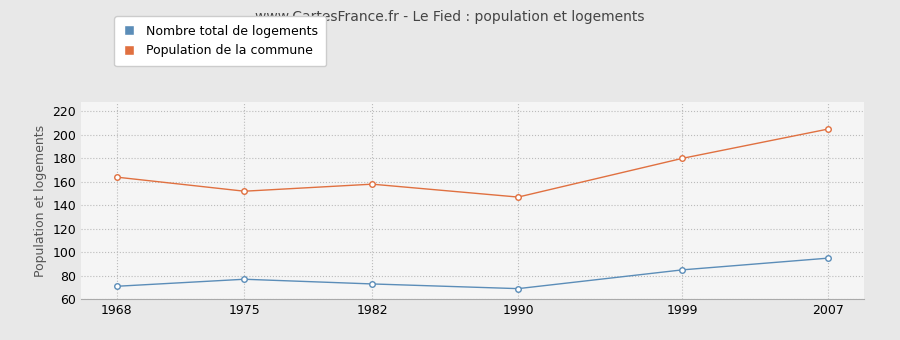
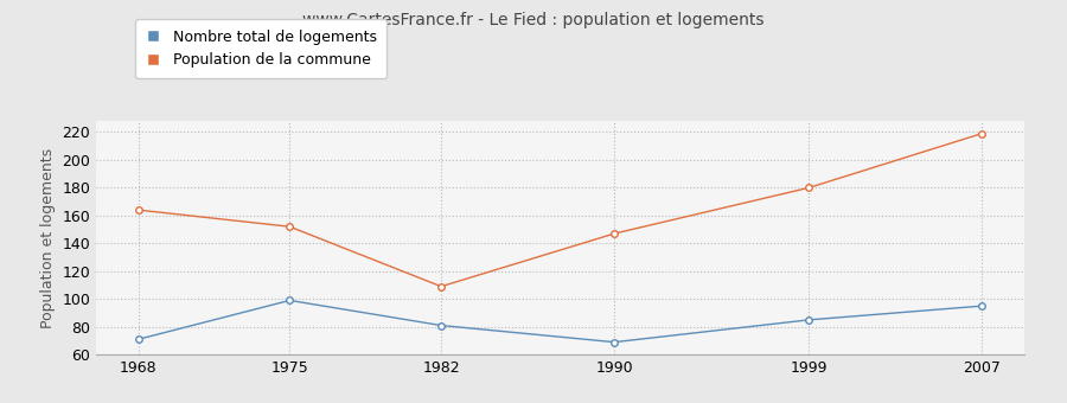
Nombre total de logements/1975: 77 -> 99
Nombre total de logements/1982: 73 -> 81
Population de la commune/1982: 158 -> 109
Population de la commune/2007: 205 -> 219
